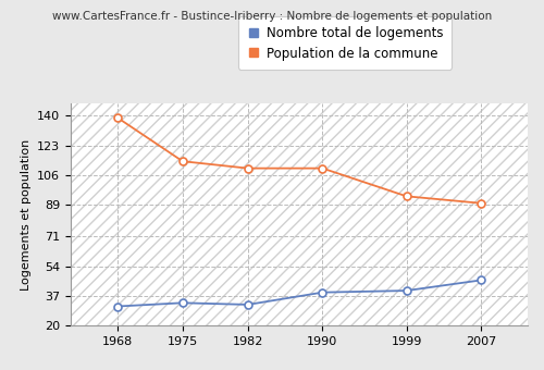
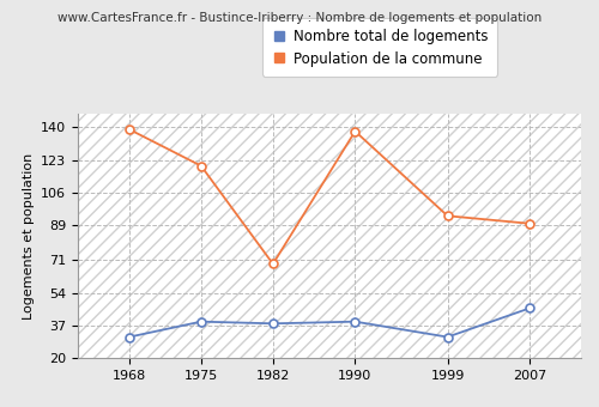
Nombre total de logements/1975: 33 -> 39
Population de la commune/1975: 114 -> 120
Nombre total de logements/1982: 32 -> 38
Population de la commune/1982: 110 -> 69
Population de la commune/1990: 110 -> 138
Nombre total de logements/1999: 40 -> 31
